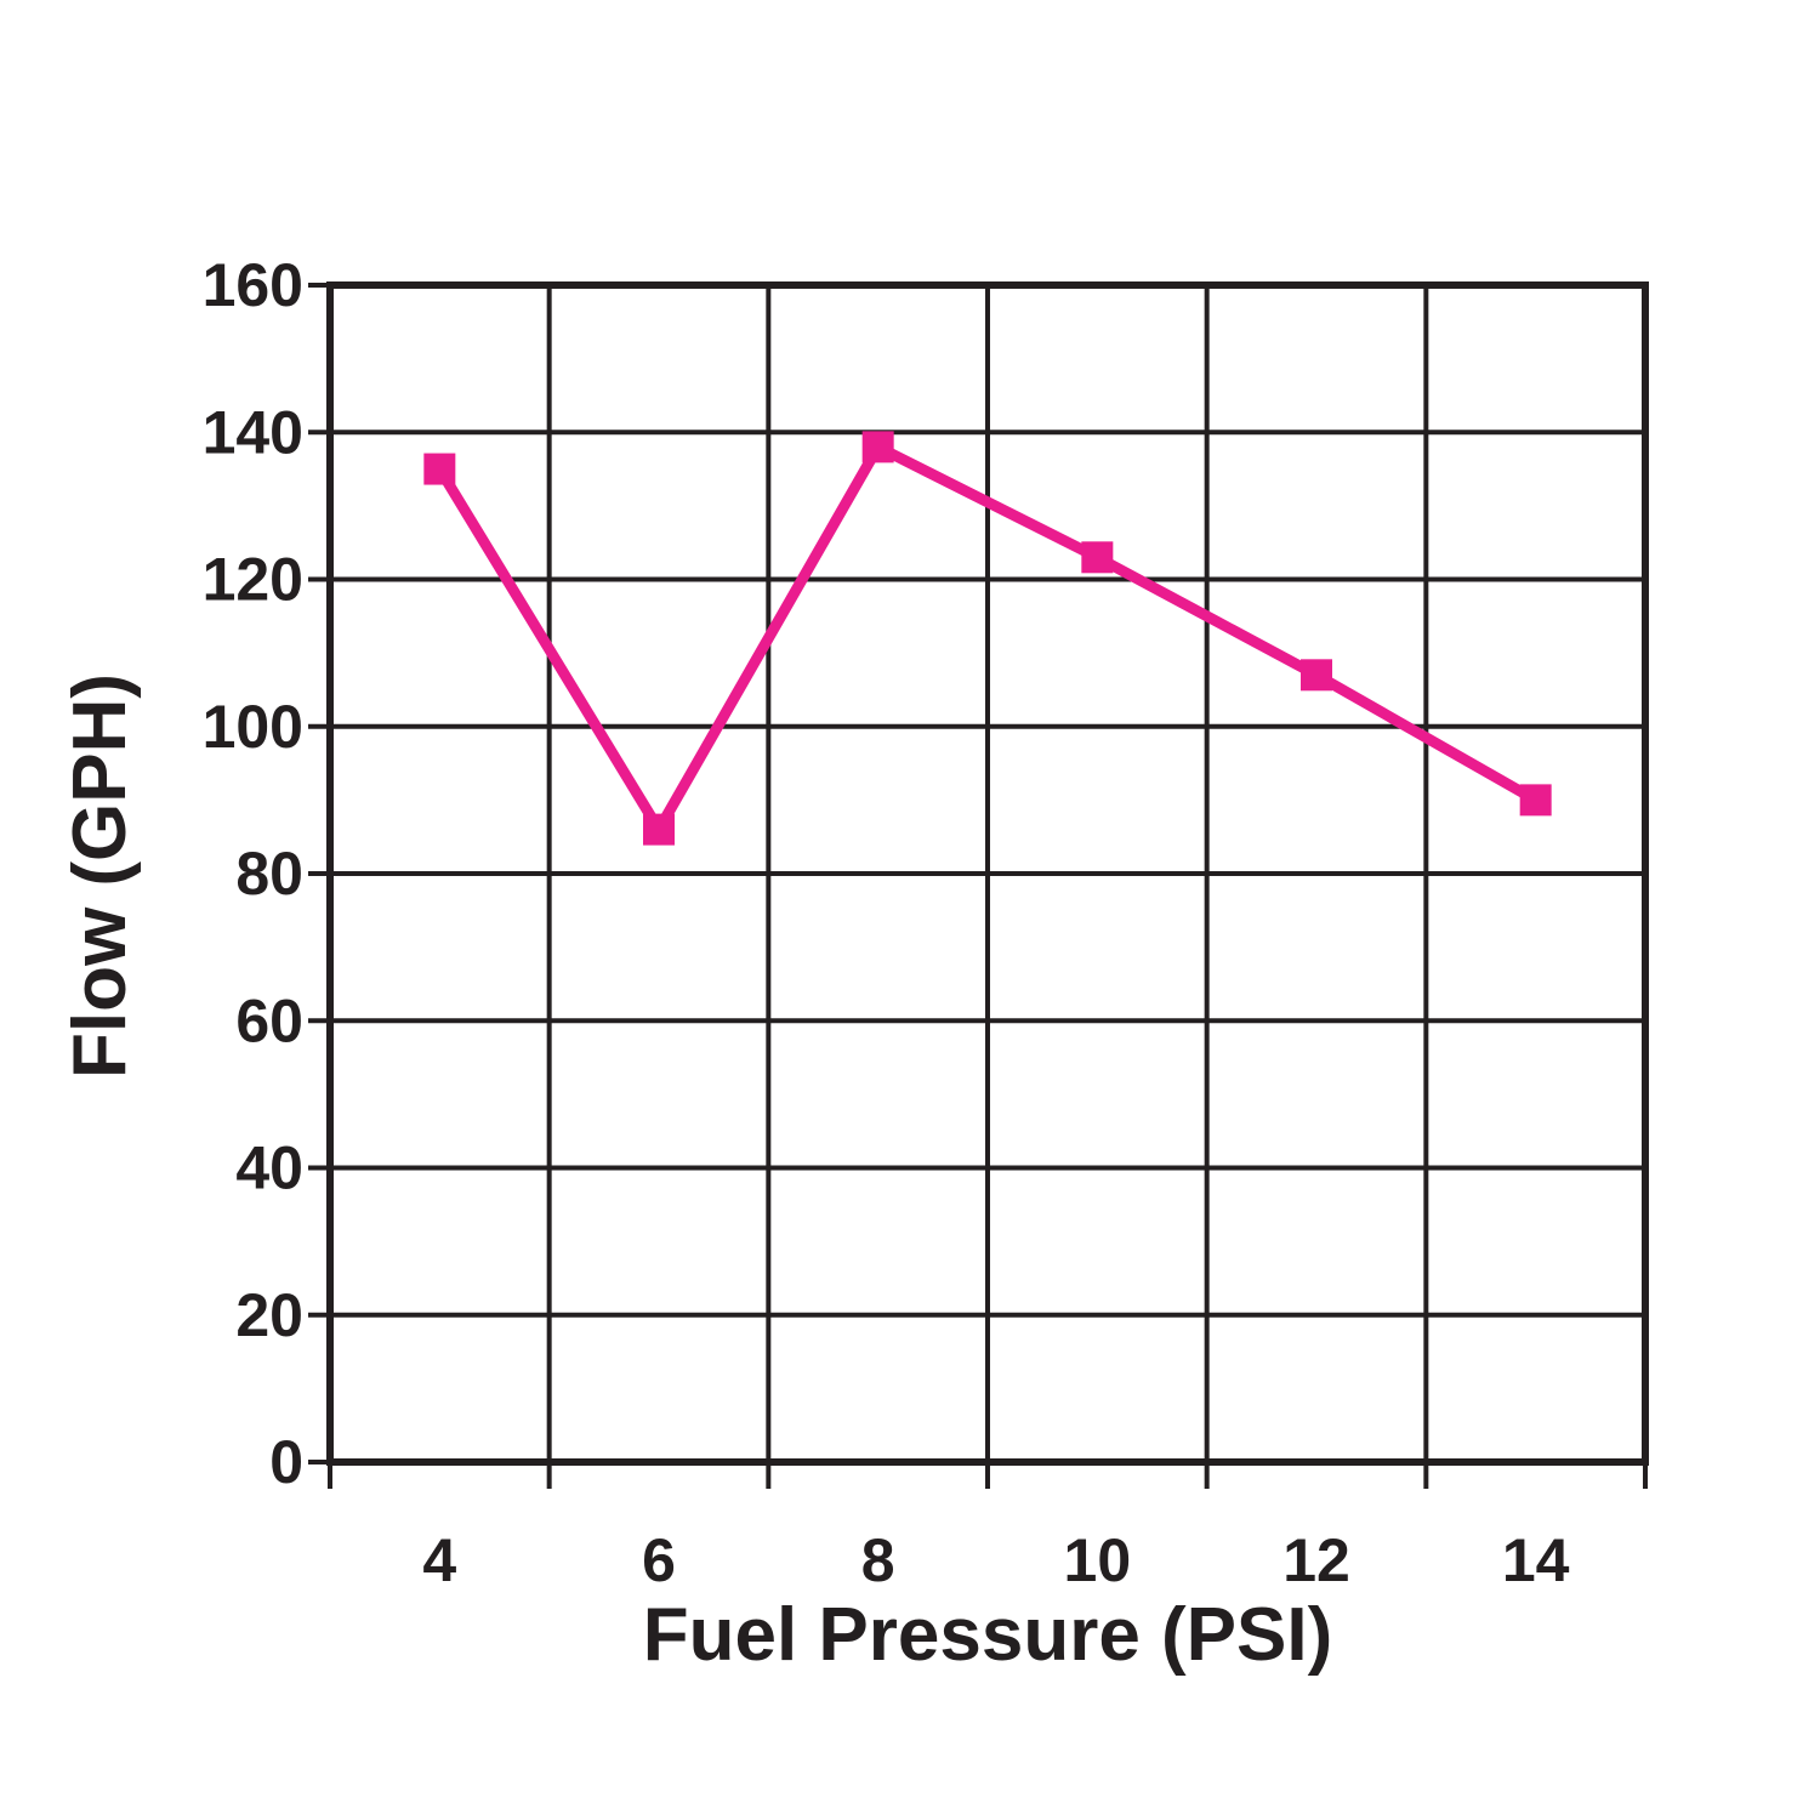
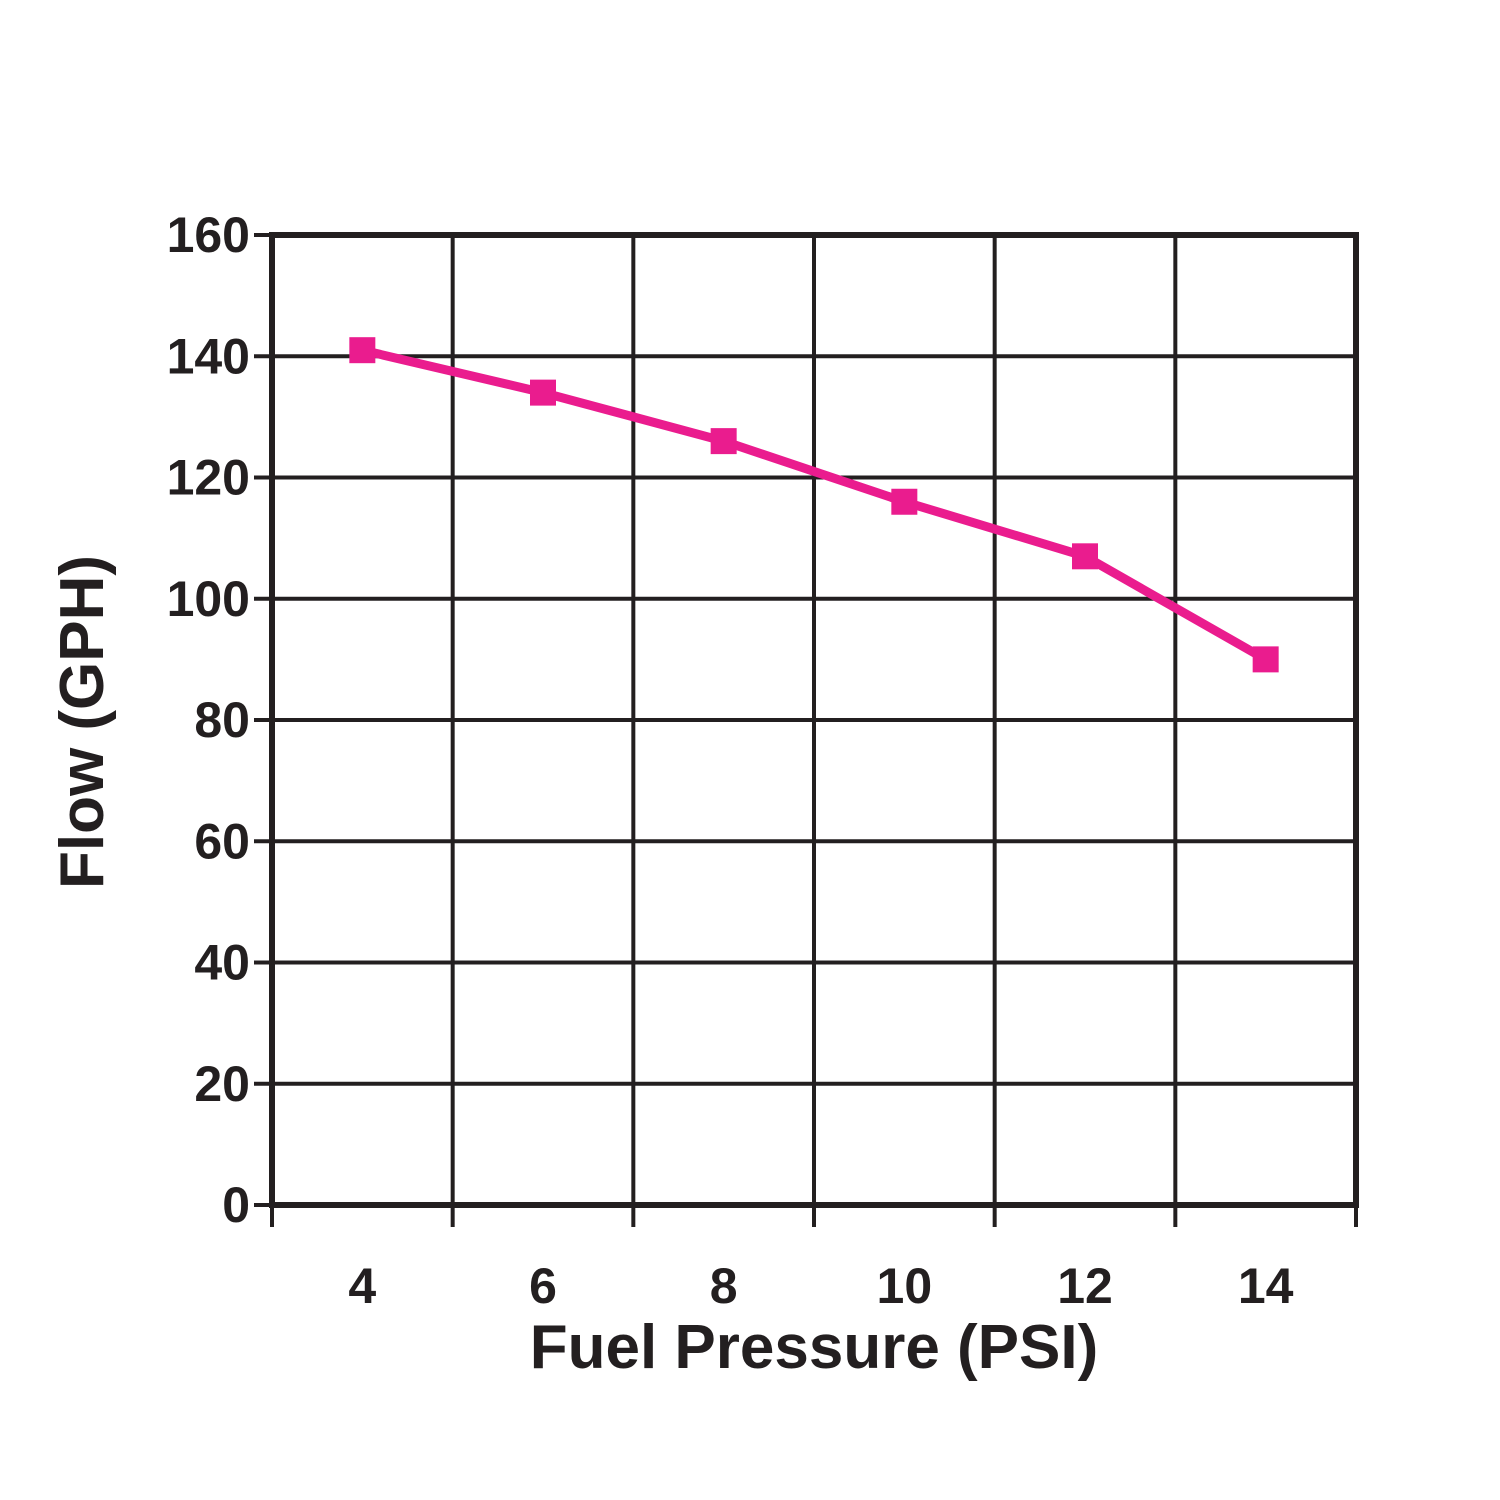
4: 135 -> 141
6: 86 -> 134
8: 138 -> 126
10: 123 -> 116
